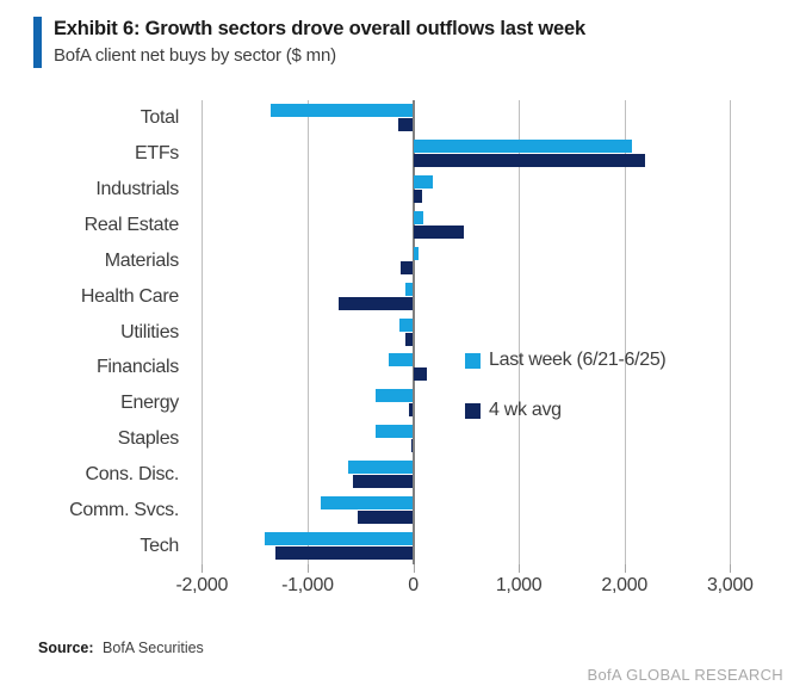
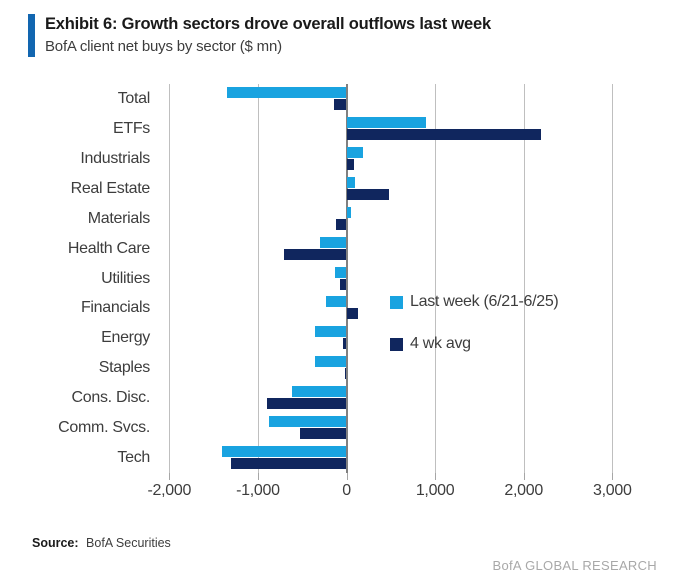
Last week (6/21-6/25)/ETFs: 2100 -> 900
Last week (6/21-6/25)/Health Care: -100 -> -300
4 wk avg/Cons. Disc.: -600 -> -900
